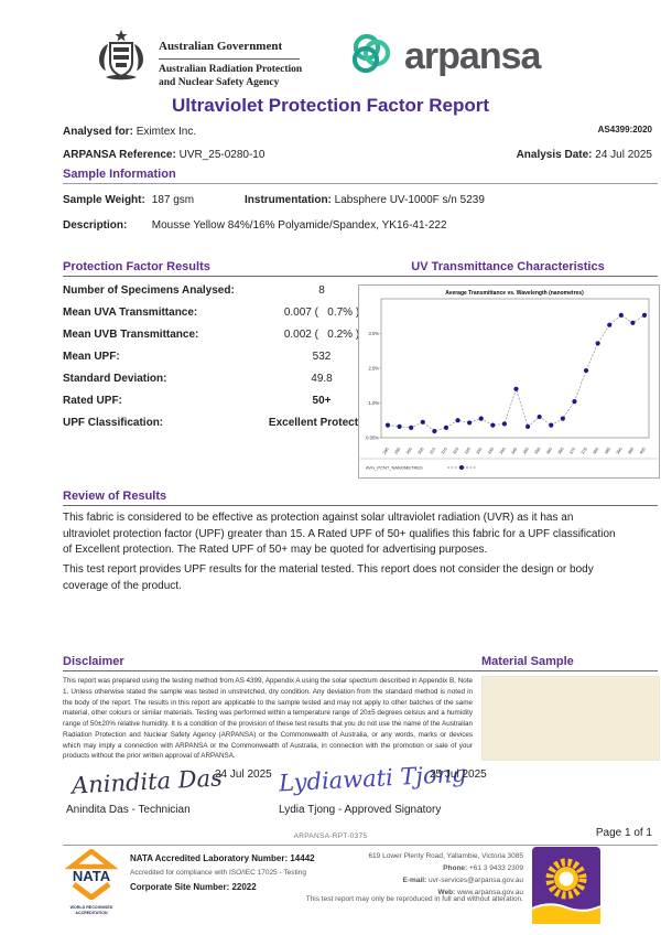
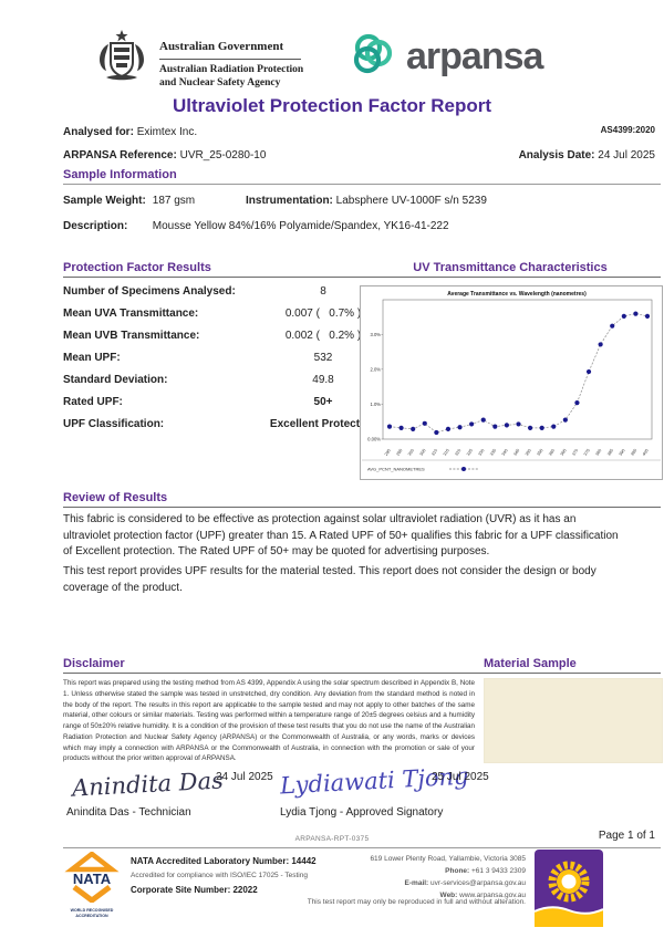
320: 0.5% -> 0.3%
345: 1.4% -> 0.4%
355: 0.6% -> 0.3%
395: 3.3% -> 3.6%
